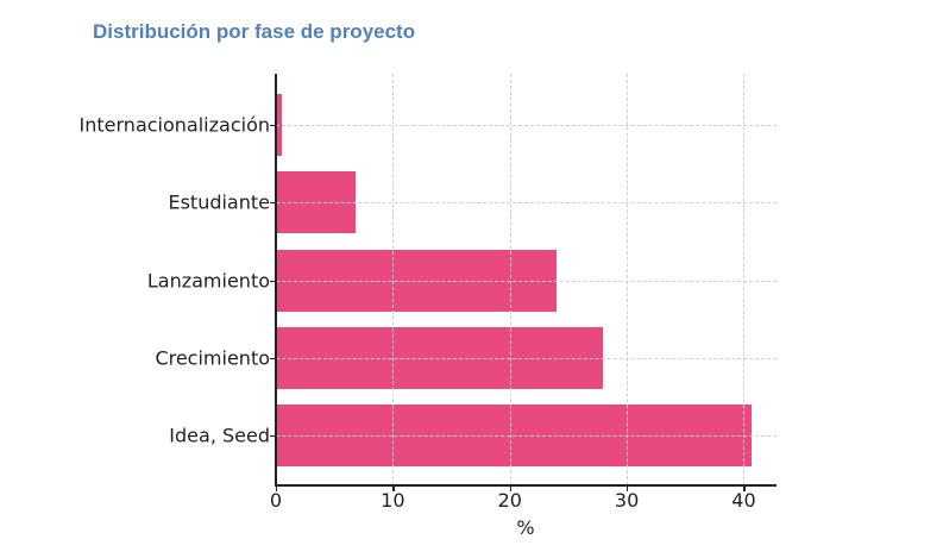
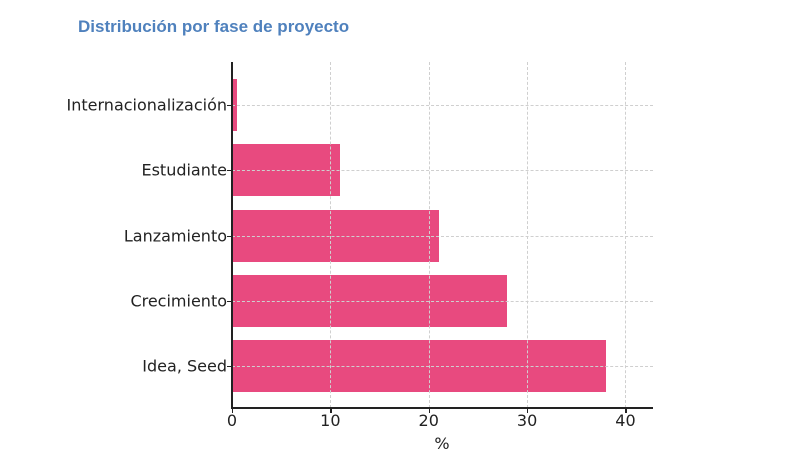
Estudiante: 7 -> 11
Lanzamiento: 24 -> 21
Idea, Seed: 41 -> 38
